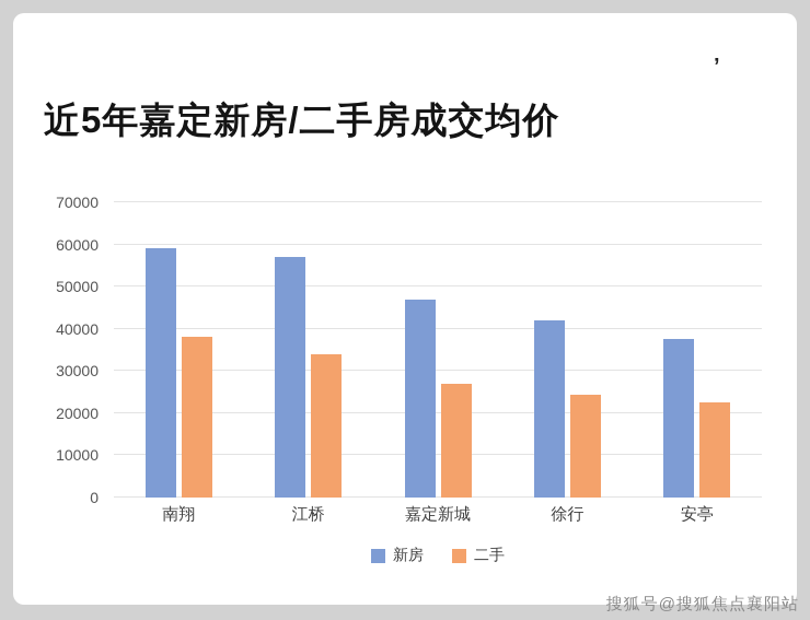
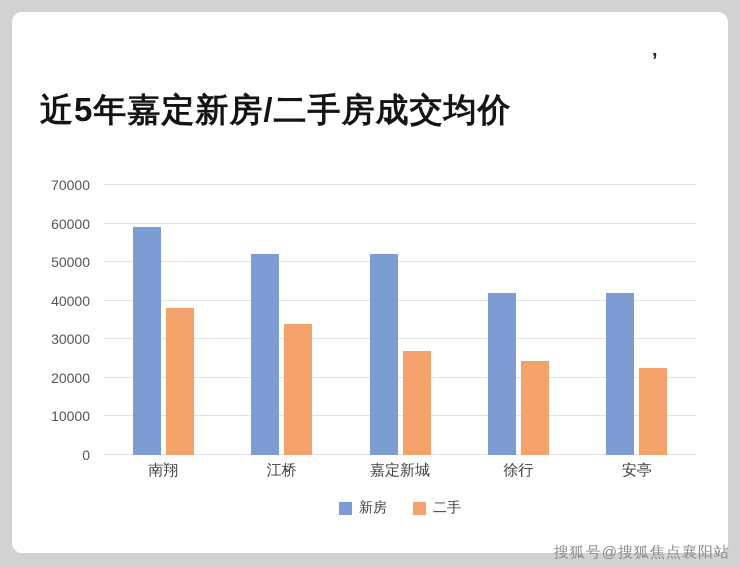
新房/江桥: 57000 -> 52000
新房/嘉定新城: 47000 -> 52000
新房/安亭: 38000 -> 42000
